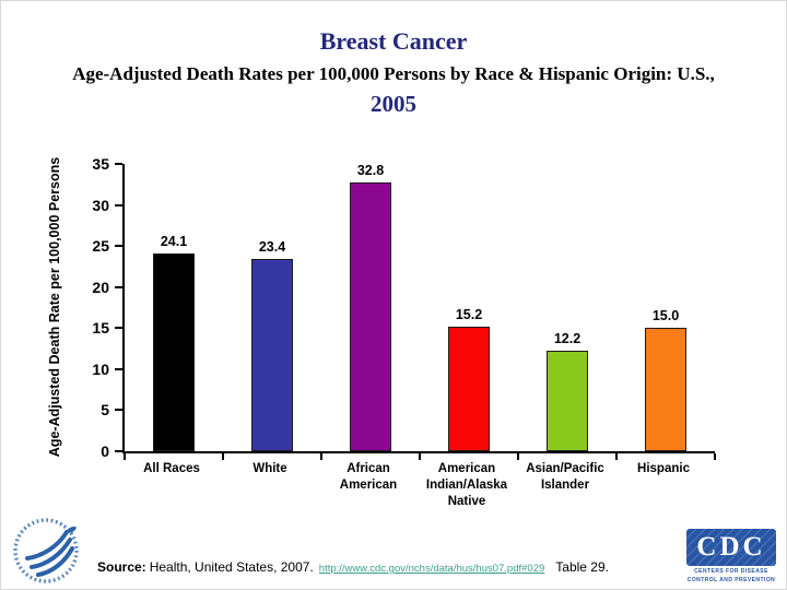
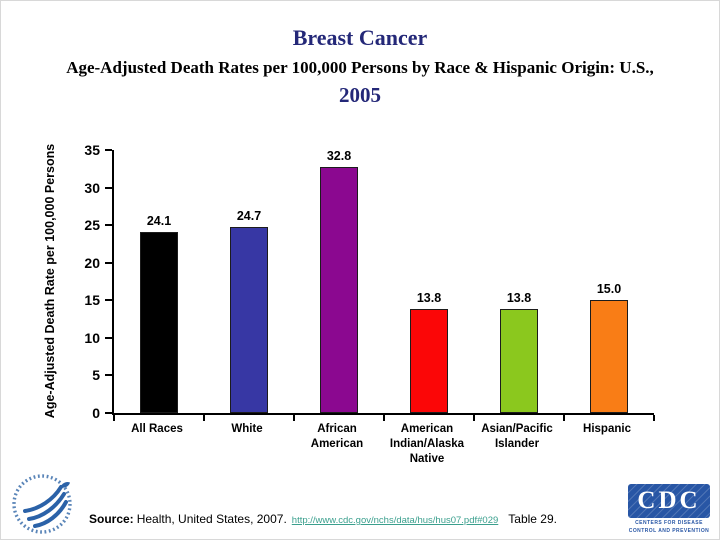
White: 23.4 -> 24.7
American Indian/Alaska Native: 15.2 -> 13.8
Asian/Pacific Islander: 12.2 -> 13.8
